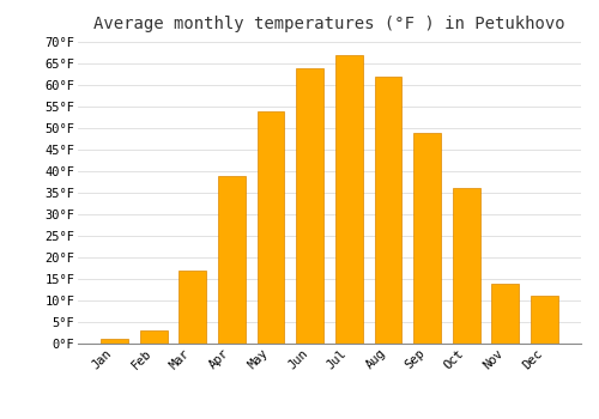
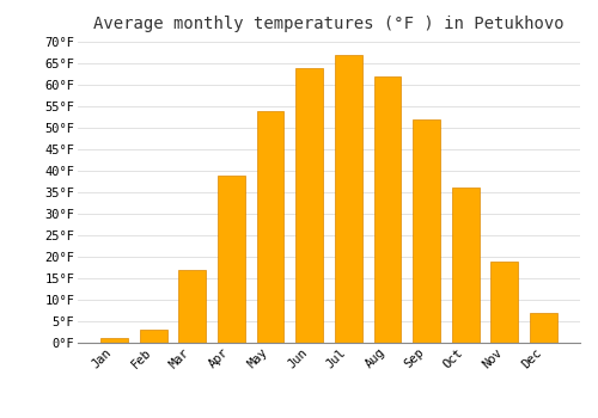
Sep: 49°F -> 52°F
Nov: 14°F -> 19°F
Dec: 11°F -> 7°F
